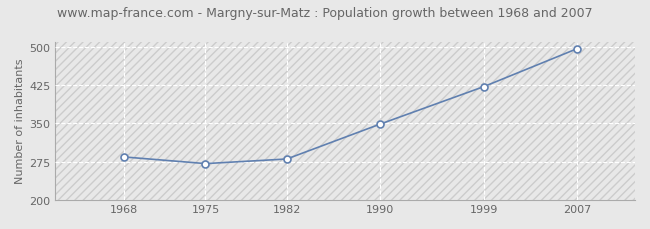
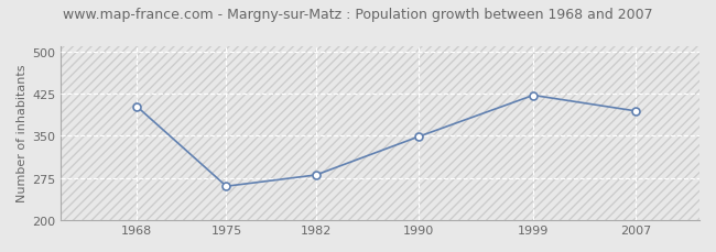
1968: 284 -> 402
1975: 271 -> 260
2007: 496 -> 394
